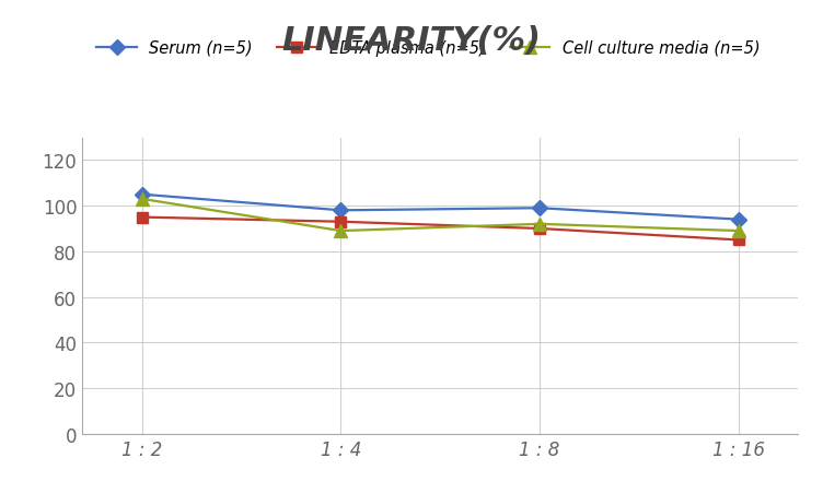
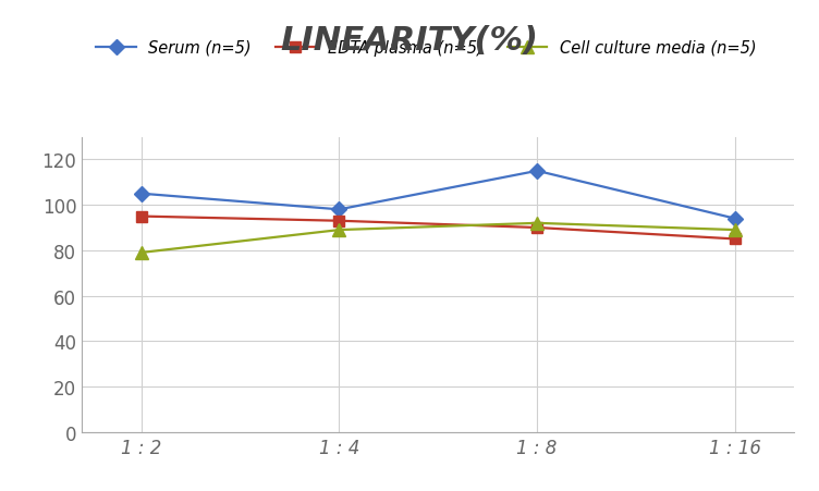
Cell culture media (n=5)/1 : 2: 103 -> 79
Serum (n=5)/1 : 8: 99 -> 115
